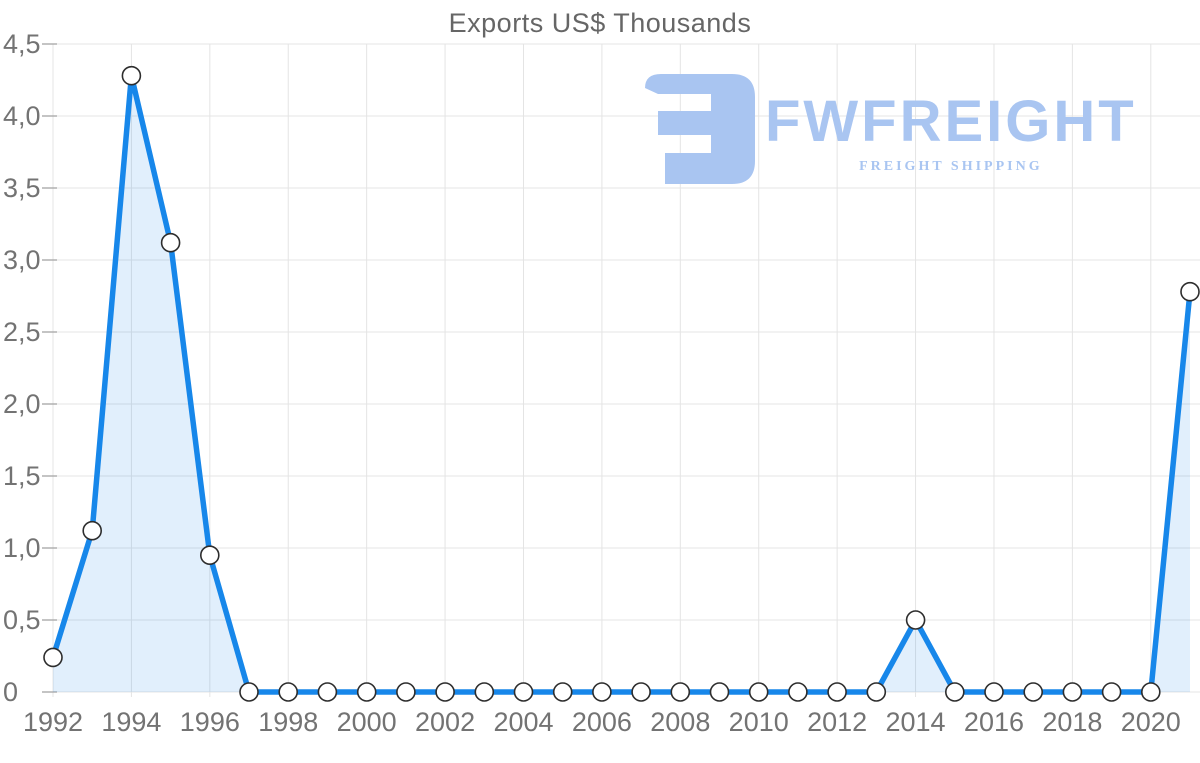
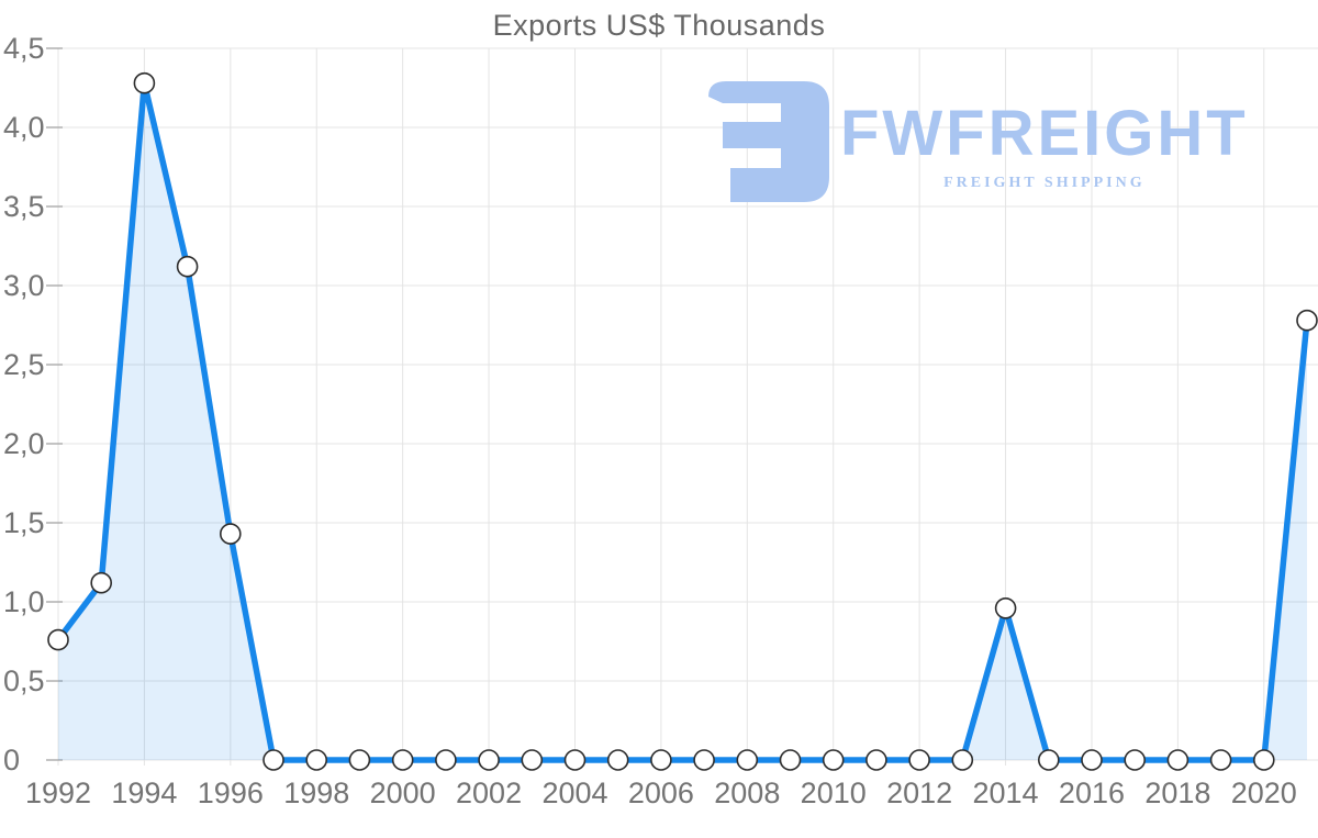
1992: 0,24 -> 0,76
1996: 0,95 -> 1,43
2014: 0,50 -> 0,96
